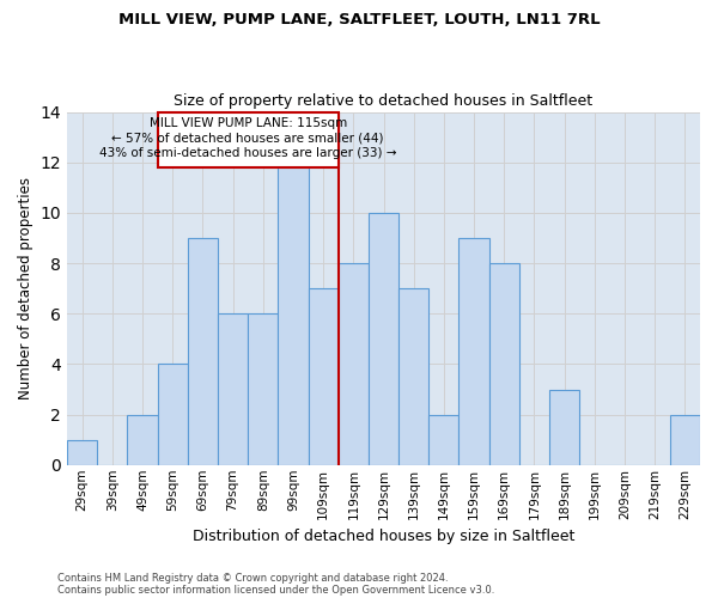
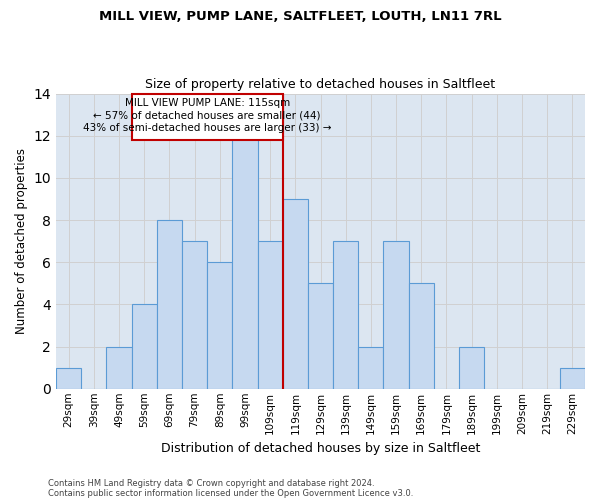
69sqm: 9 -> 8
79sqm: 6 -> 7
119sqm: 8 -> 9
129sqm: 10 -> 5
159sqm: 9 -> 7
169sqm: 8 -> 5
189sqm: 3 -> 2
229sqm: 2 -> 1
